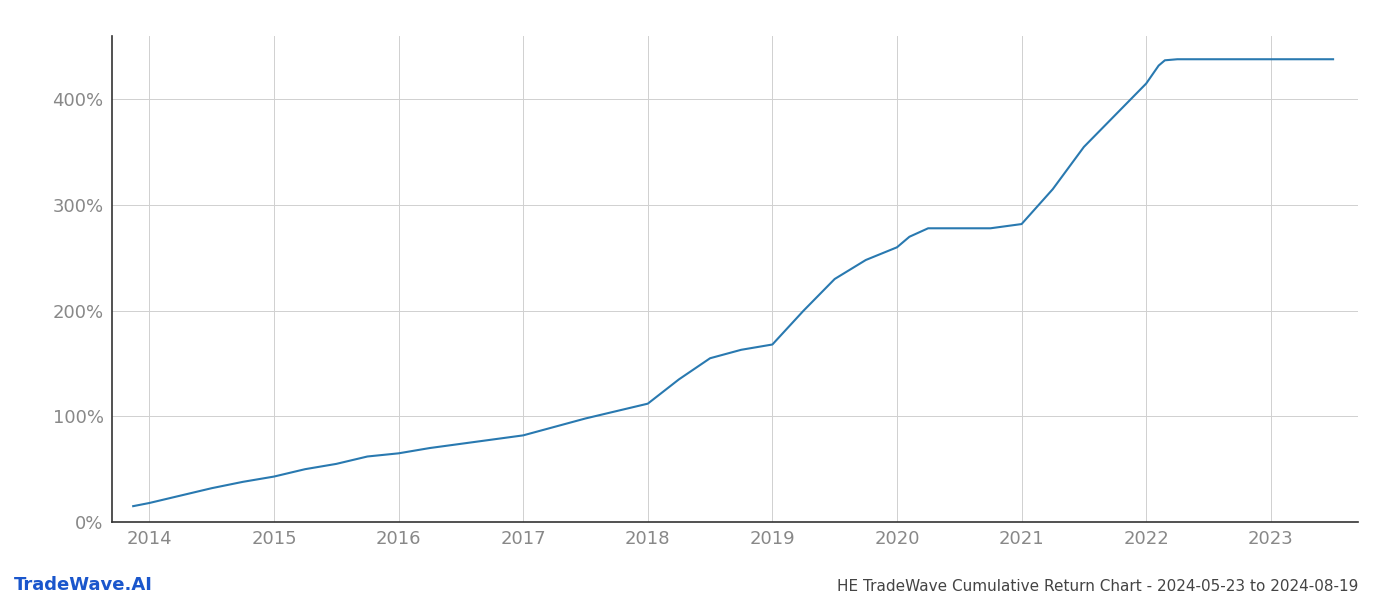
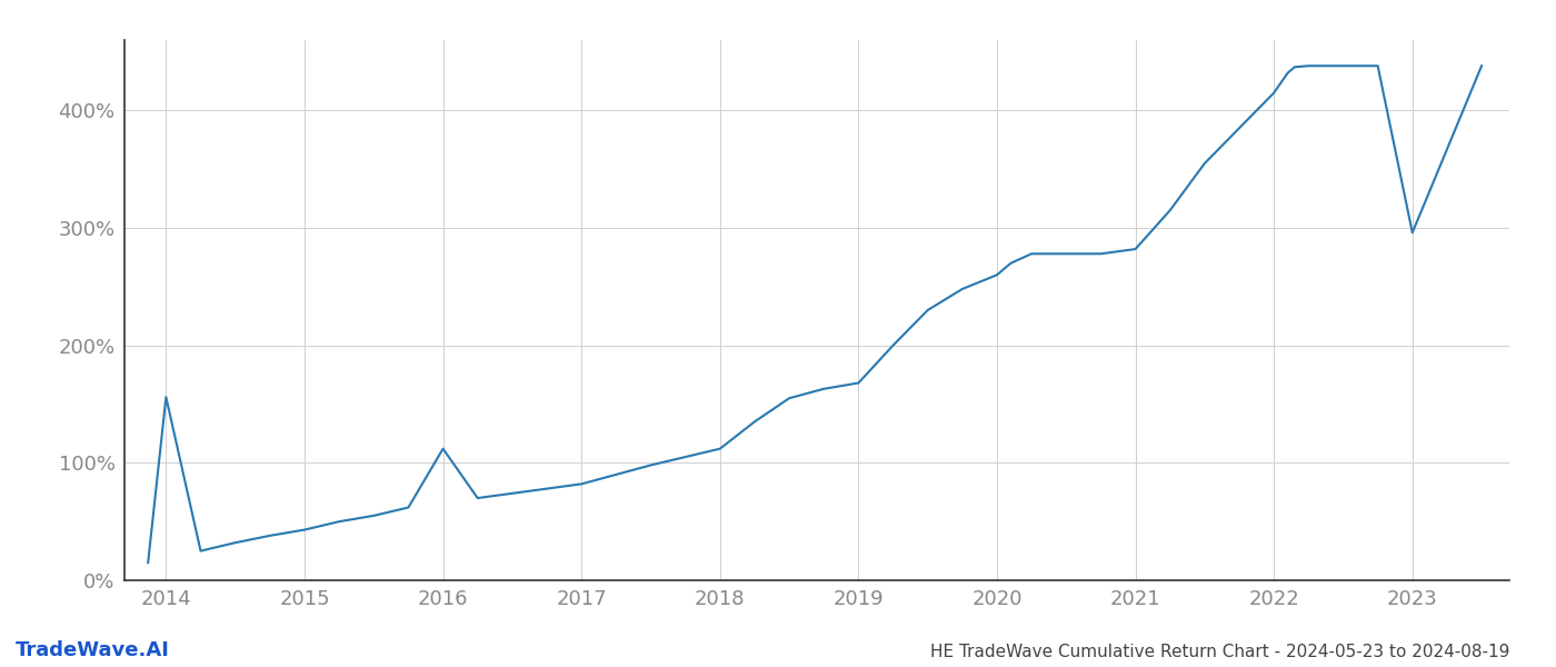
2014: 18% -> 156%
2016: 65% -> 112%
2023: 438% -> 296%
